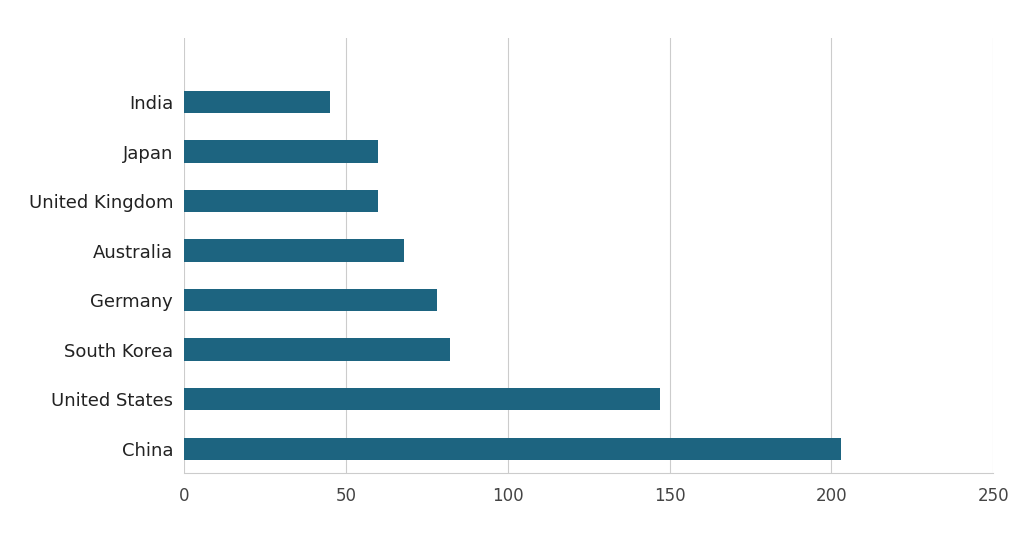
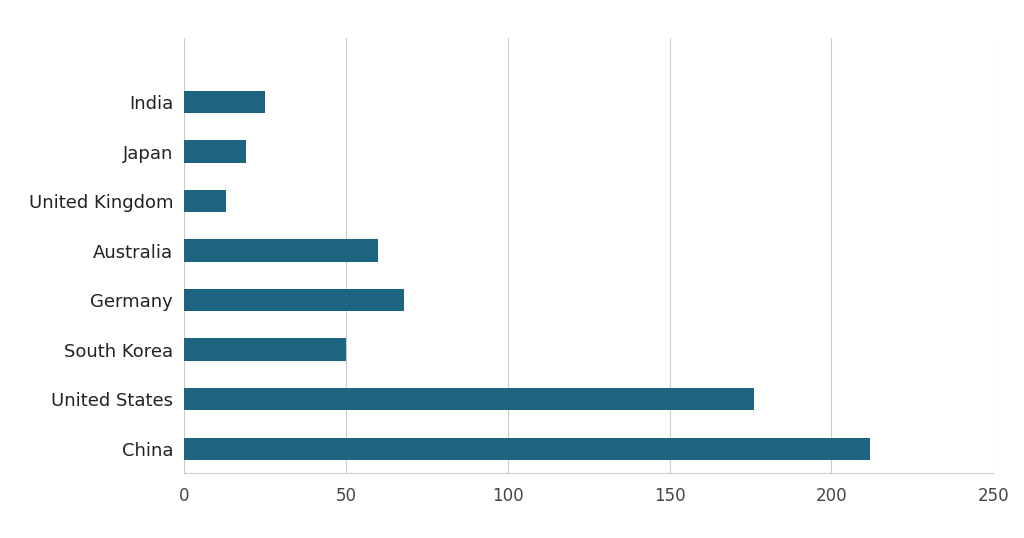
India: 45 -> 25
Japan: 60 -> 19
United Kingdom: 60 -> 13
Australia: 68 -> 60
Germany: 78 -> 68
South Korea: 82 -> 50
United States: 147 -> 176
China: 203 -> 212
